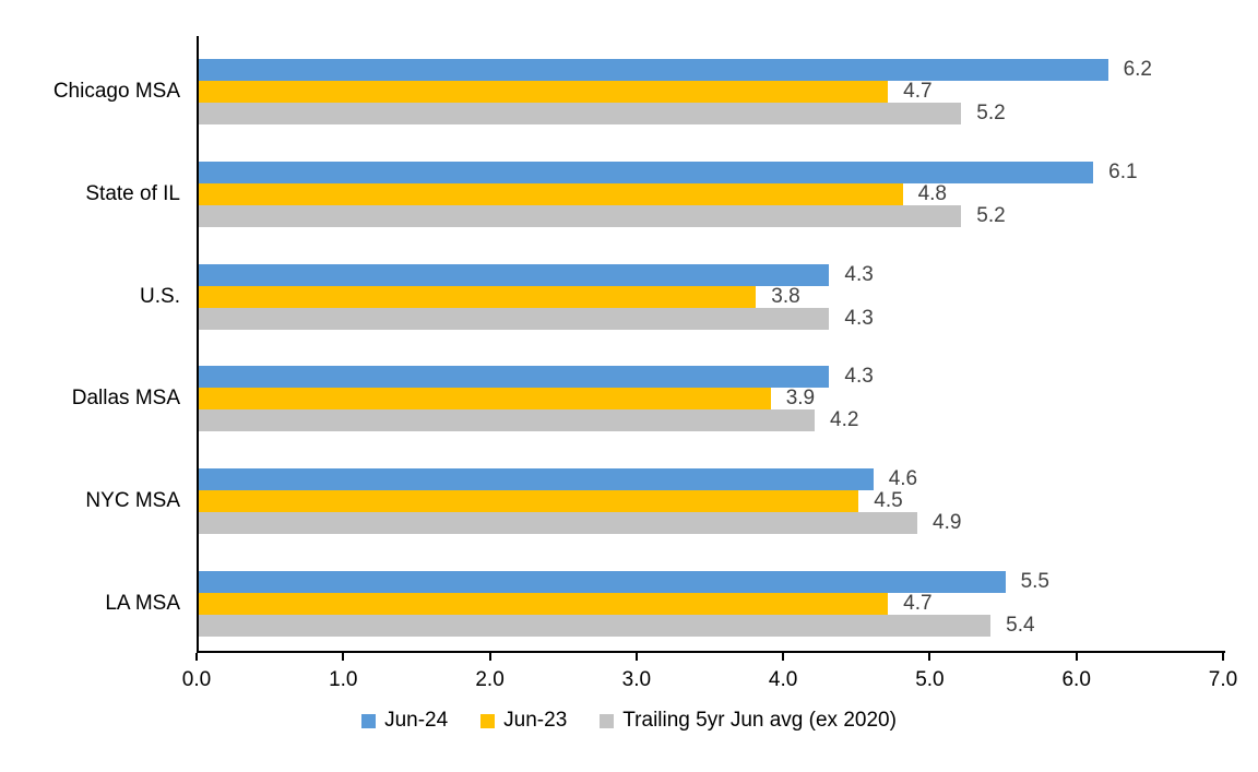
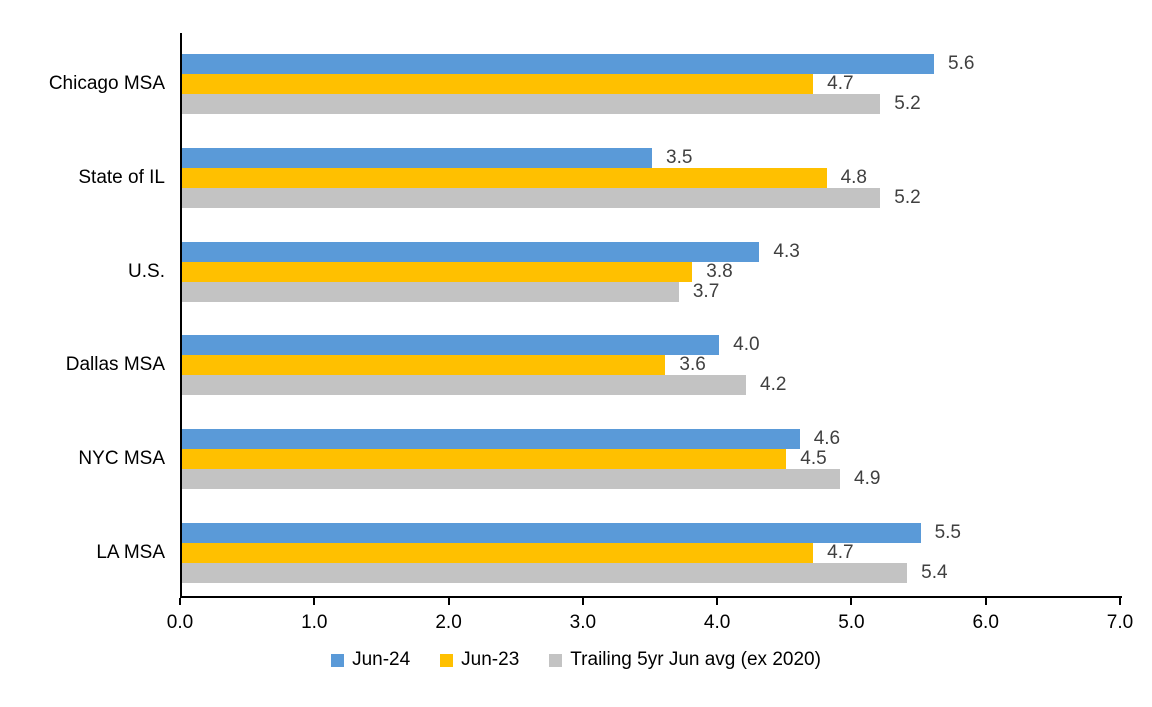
Jun-24/Chicago MSA: 6.2 -> 5.6
Jun-24/State of IL: 6.1 -> 3.5
Trailing 5yr Jun avg (ex 2020)/U.S.: 4.3 -> 3.7
Jun-24/Dallas MSA: 4.3 -> 4.0
Jun-23/Dallas MSA: 3.9 -> 3.6
